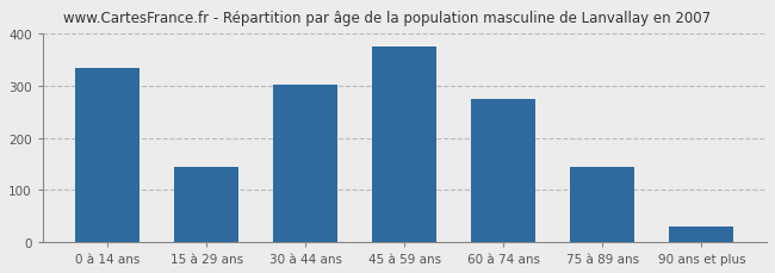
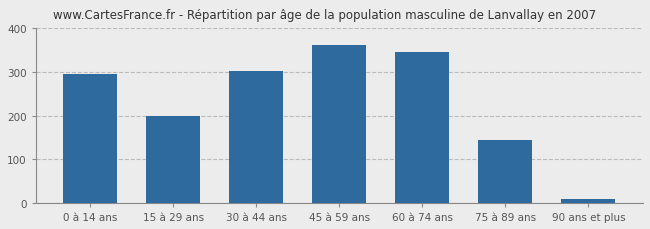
0 à 14 ans: 335 -> 295
15 à 29 ans: 145 -> 200
45 à 59 ans: 375 -> 362
60 à 74 ans: 275 -> 345
90 ans et plus: 30 -> 10
